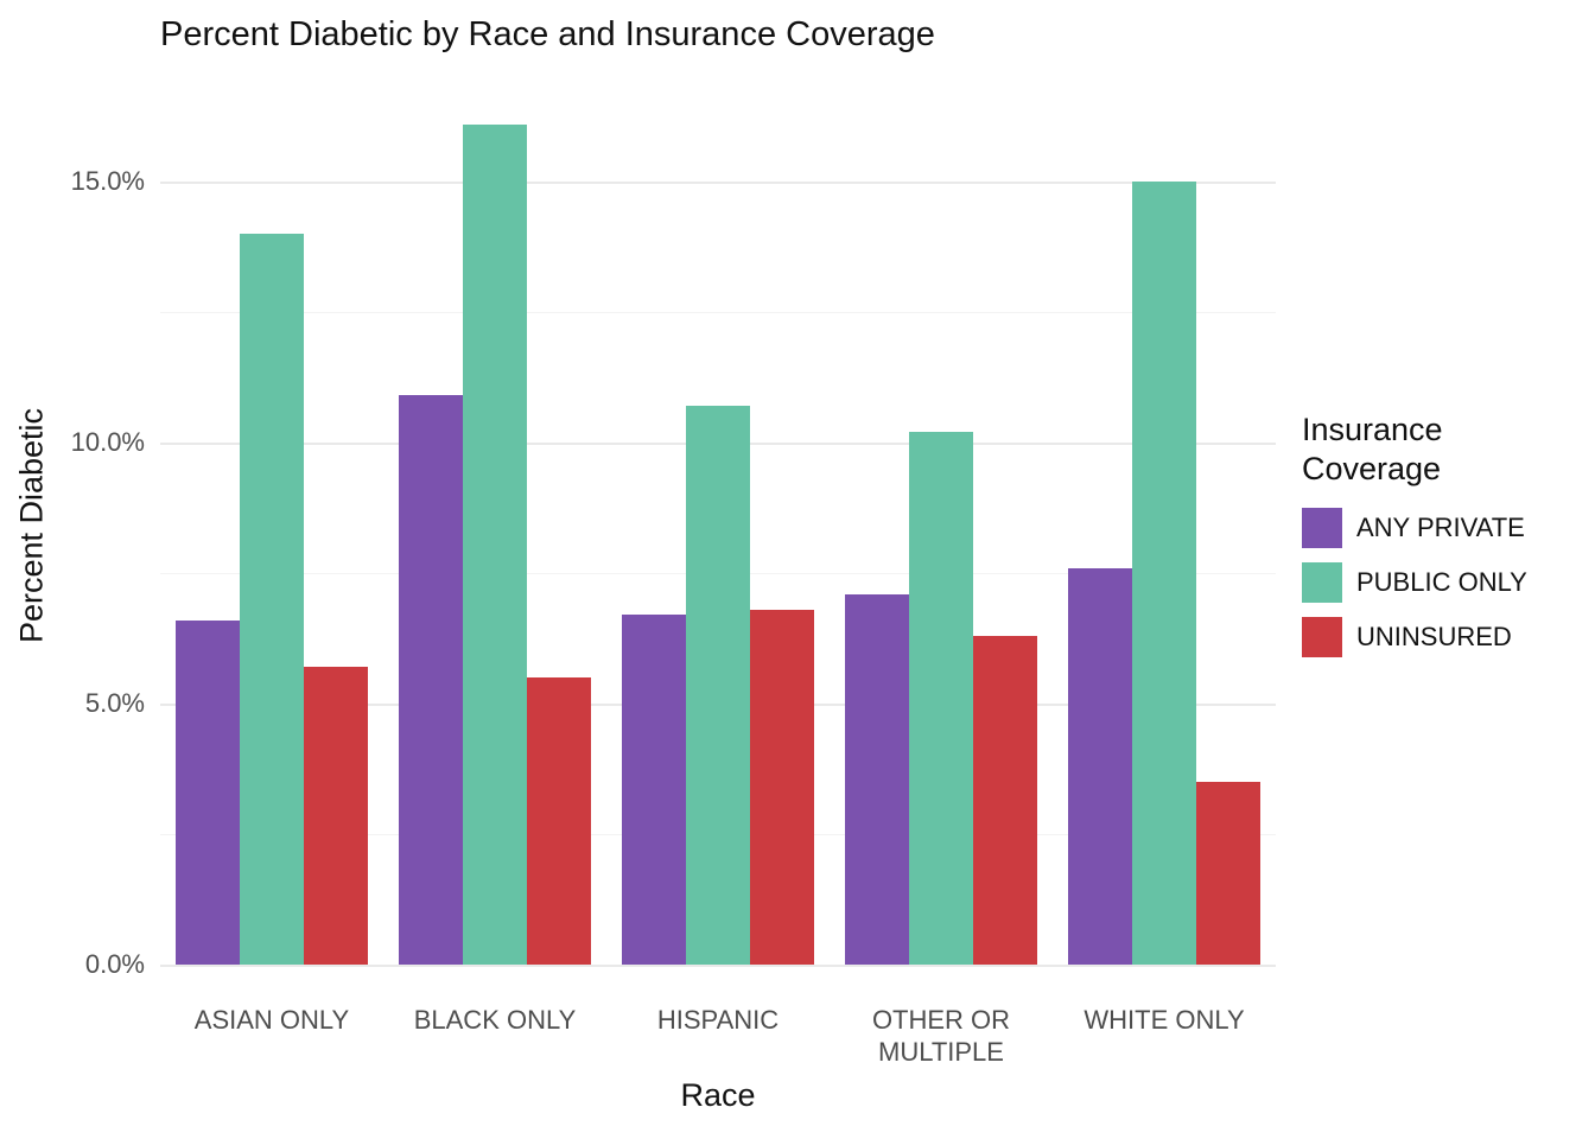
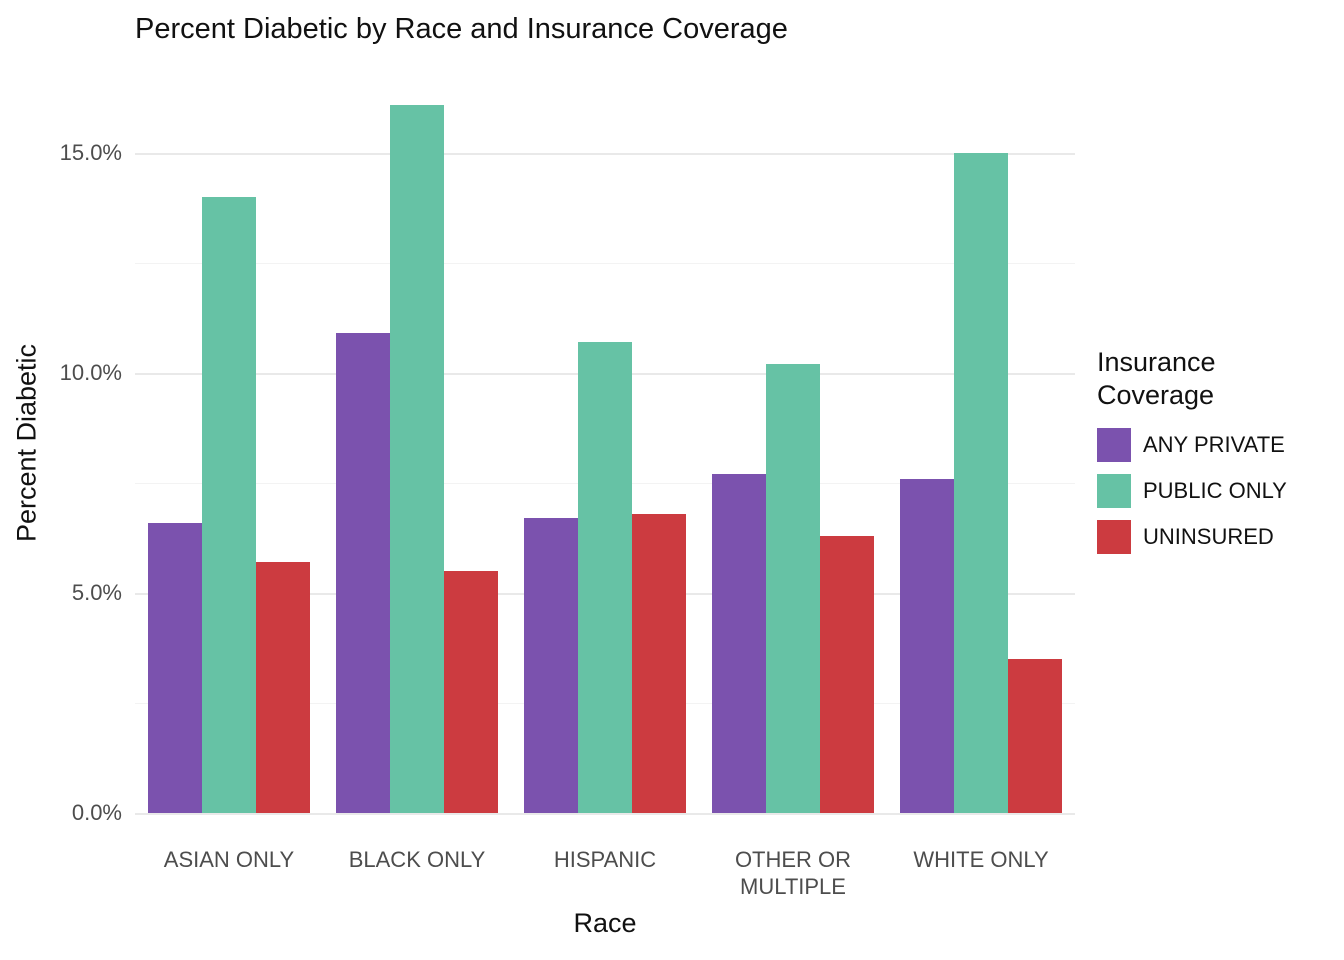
ANY PRIVATE/OTHER OR MULTIPLE: 7.1% -> 7.7%
